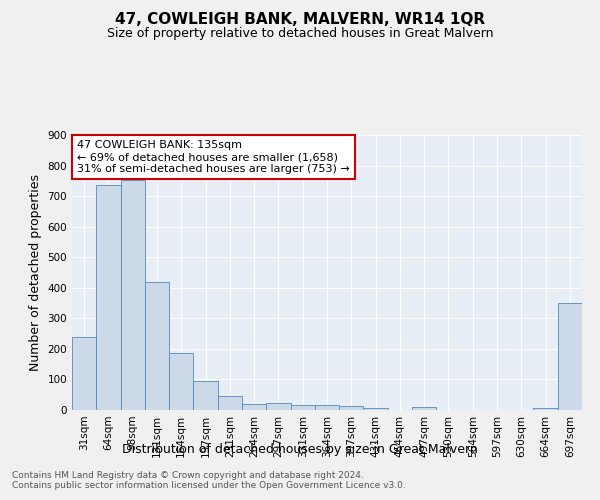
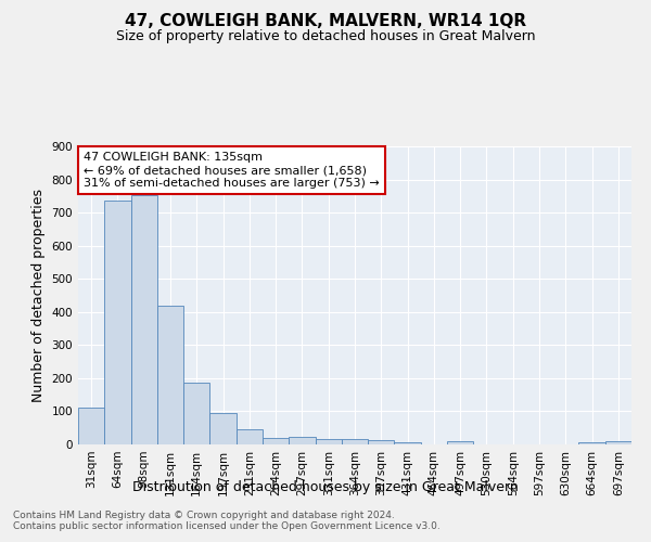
31sqm: 240 -> 112
697sqm: 350 -> 9
